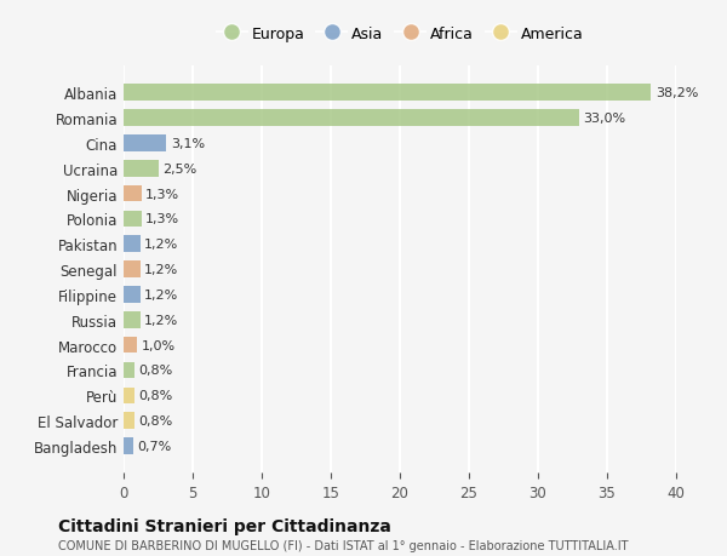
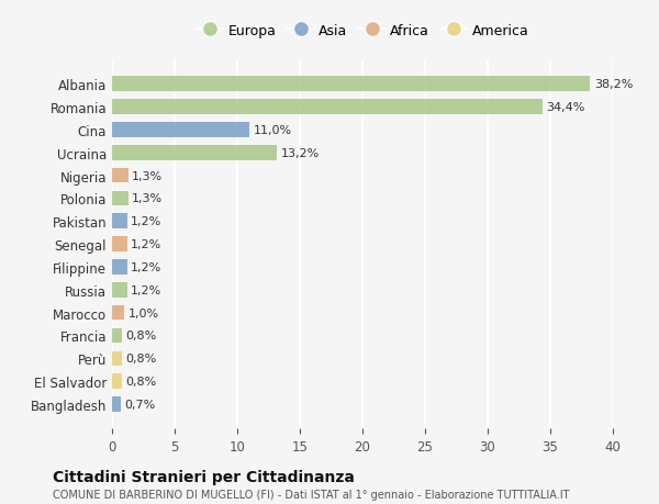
Romania: 33,0% -> 34,4%
Cina: 3,1% -> 11,0%
Ucraina: 2,5% -> 13,2%
